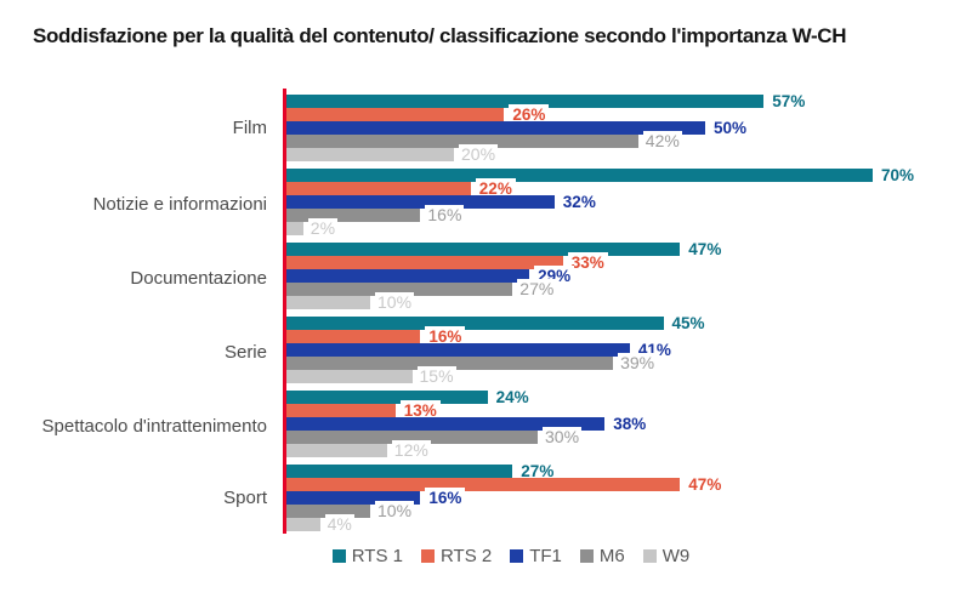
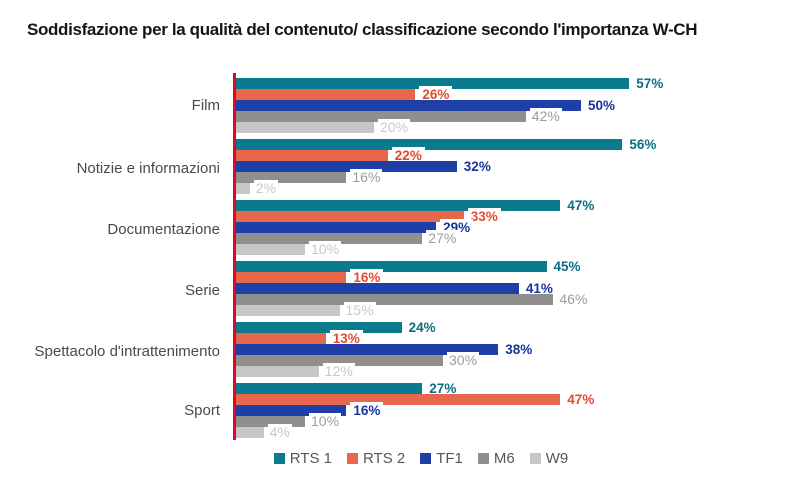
RTS 1/Notizie e informazioni: 70% -> 56%
M6/Serie: 39% -> 46%
